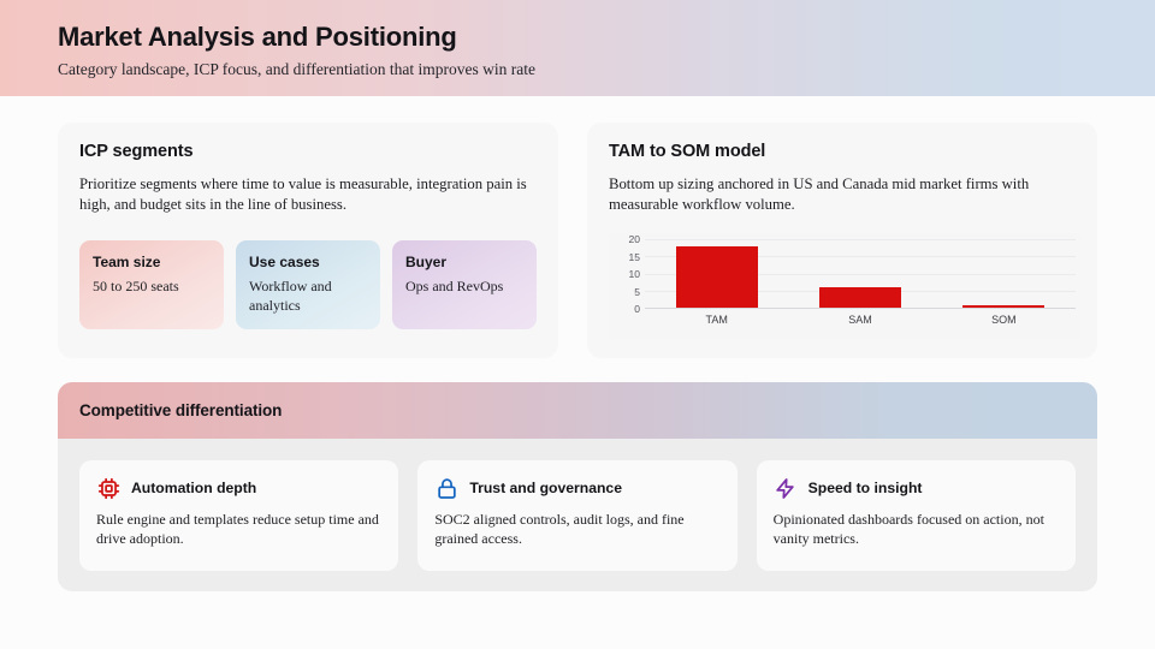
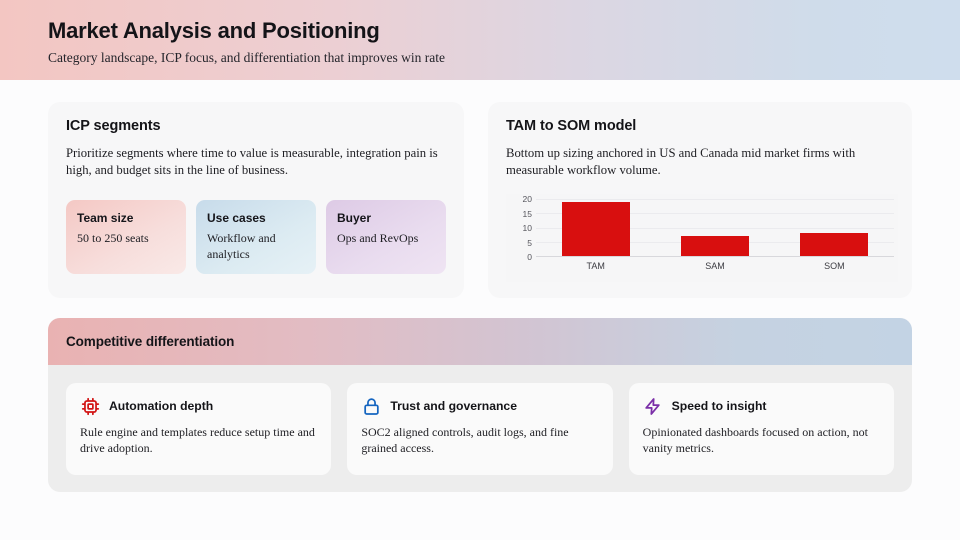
TAM: 18 -> 19
SAM: 6 -> 7
SOM: 1 -> 8
